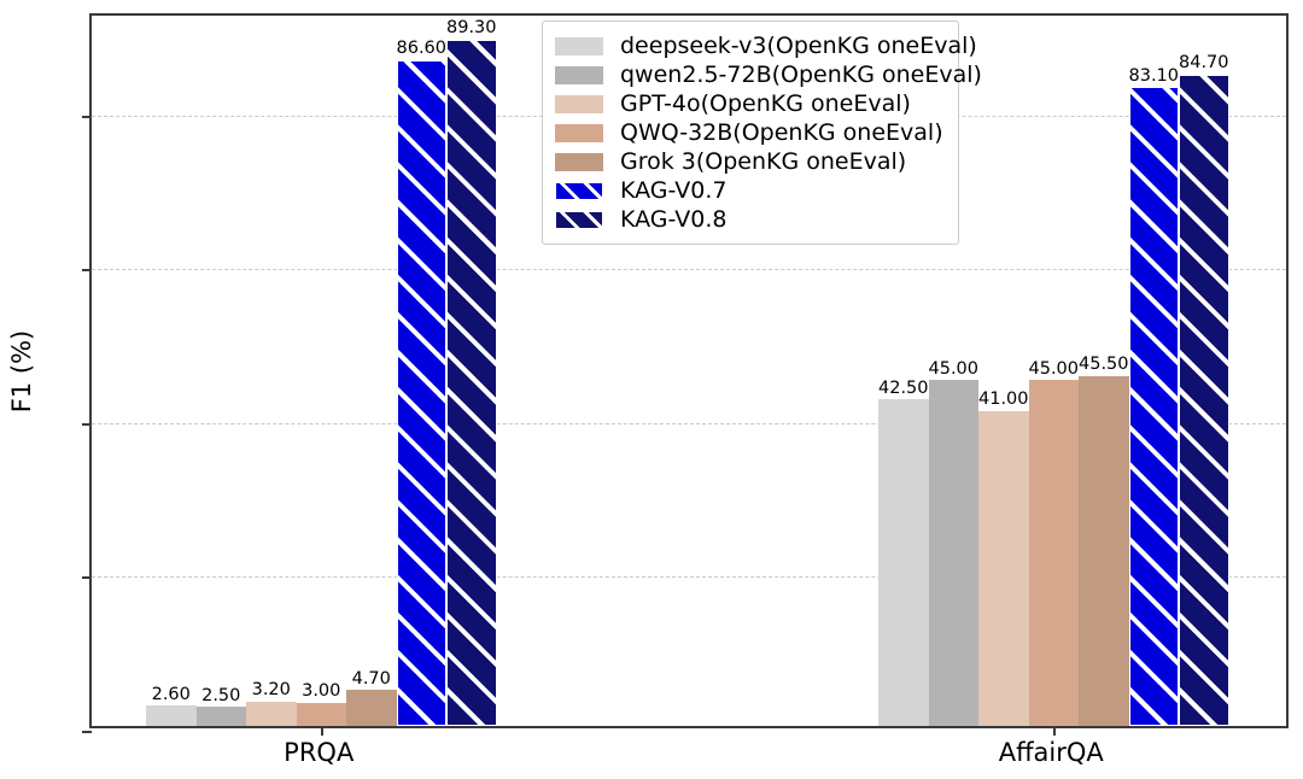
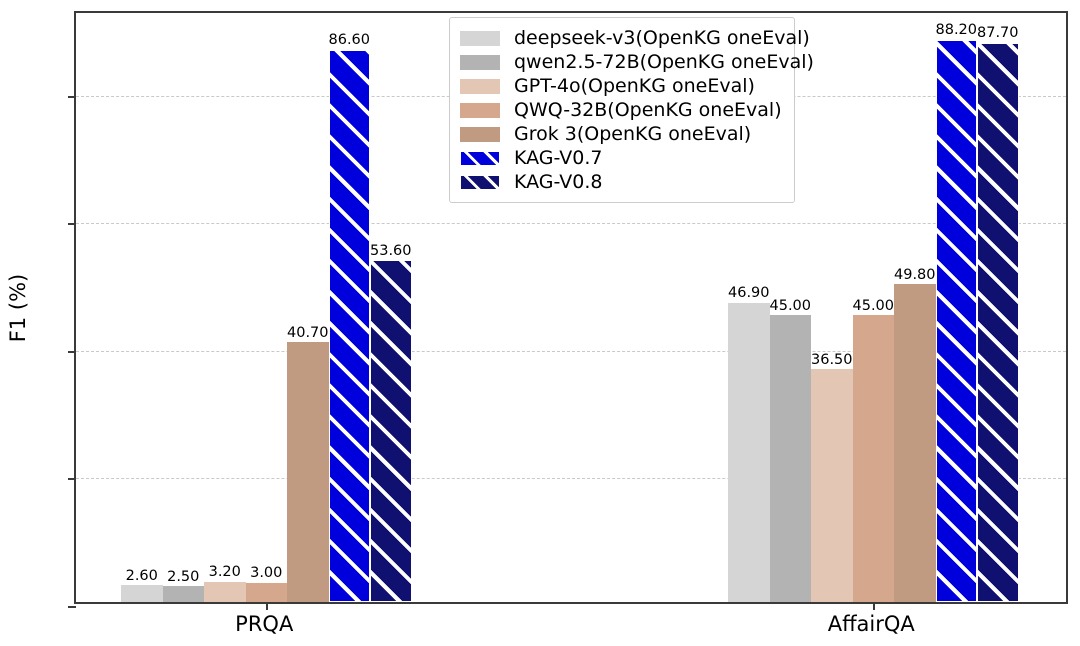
Grok 3(OpenKG oneEval)/PRQA: 4.70 -> 40.70
KAG-V0.8/PRQA: 89.30 -> 53.60
deepseek-v3(OpenKG oneEval)/AffairQA: 42.50 -> 46.90
GPT-4o(OpenKG oneEval)/AffairQA: 41.00 -> 36.50
Grok 3(OpenKG oneEval)/AffairQA: 45.50 -> 49.80
KAG-V0.7/AffairQA: 83.10 -> 88.20
KAG-V0.8/AffairQA: 84.70 -> 87.70
